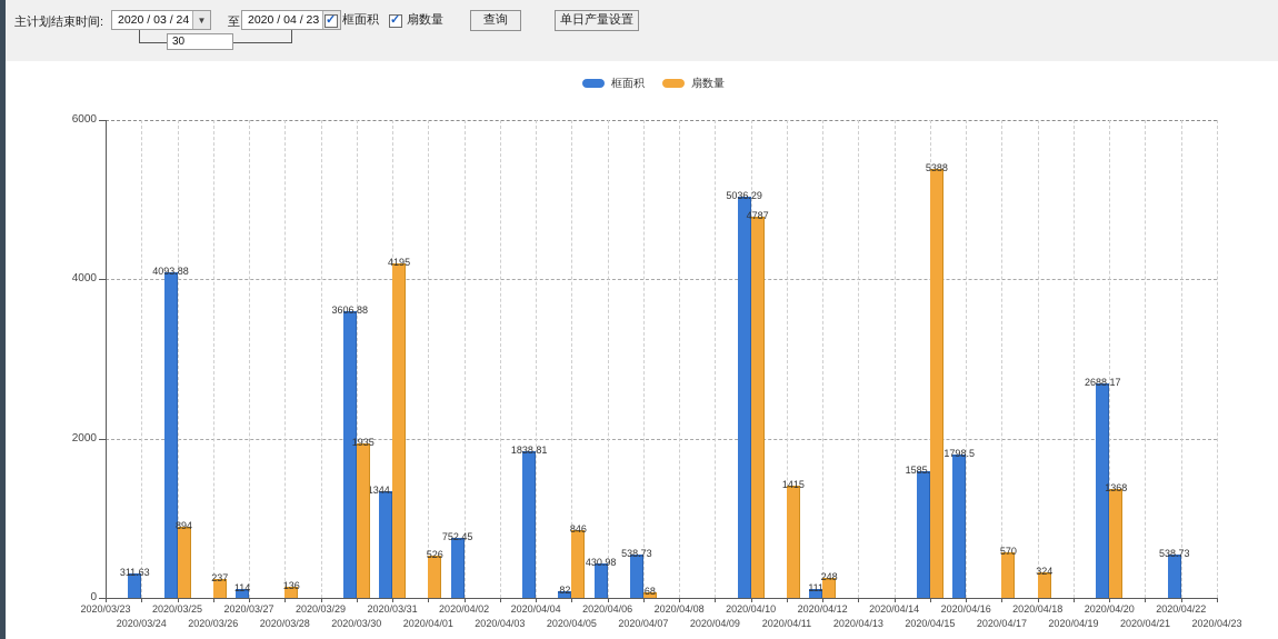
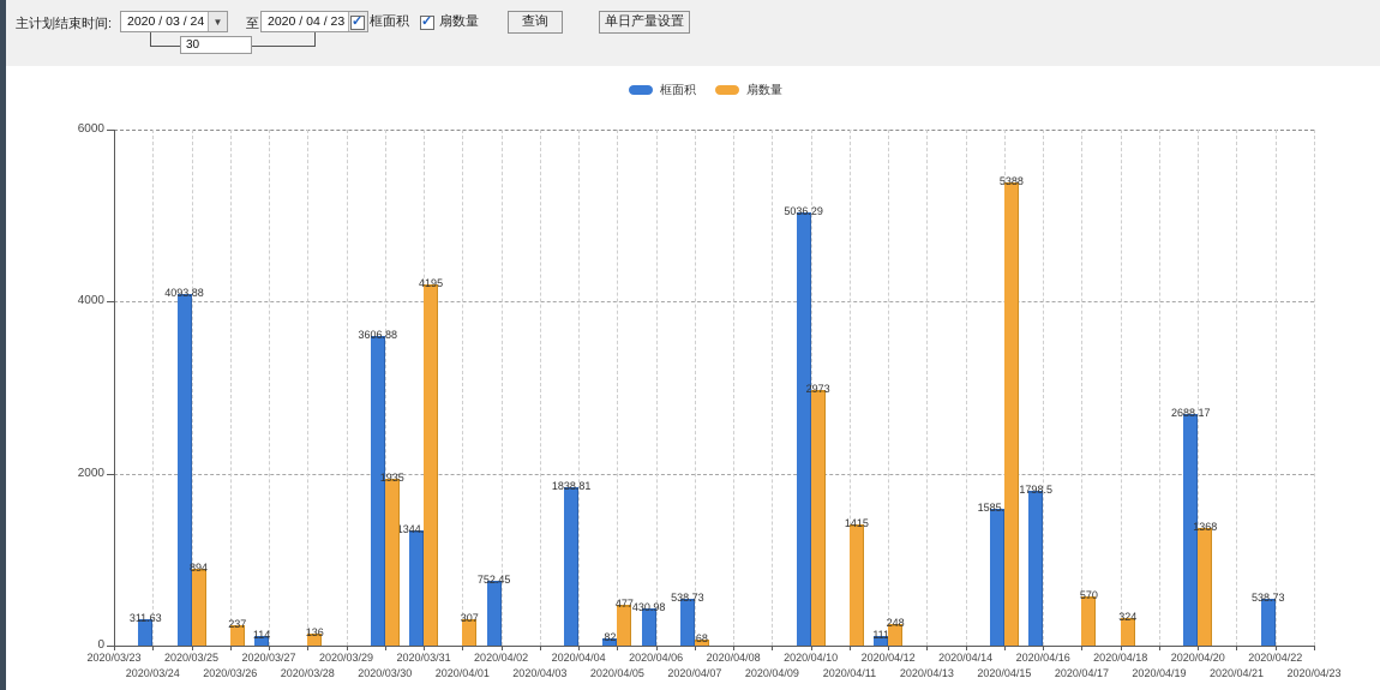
扇数量/2020/04/01: 526 -> 307
扇数量/2020/04/05: 846 -> 477
扇数量/2020/04/10: 4787 -> 2973
